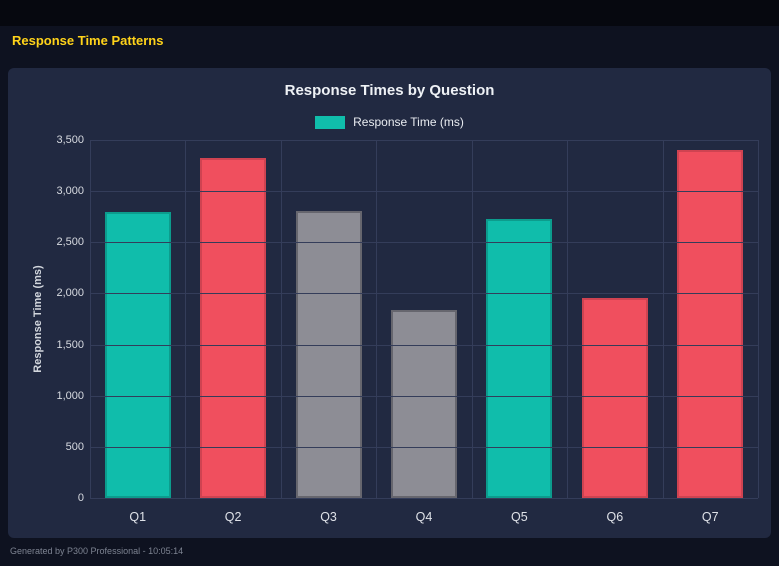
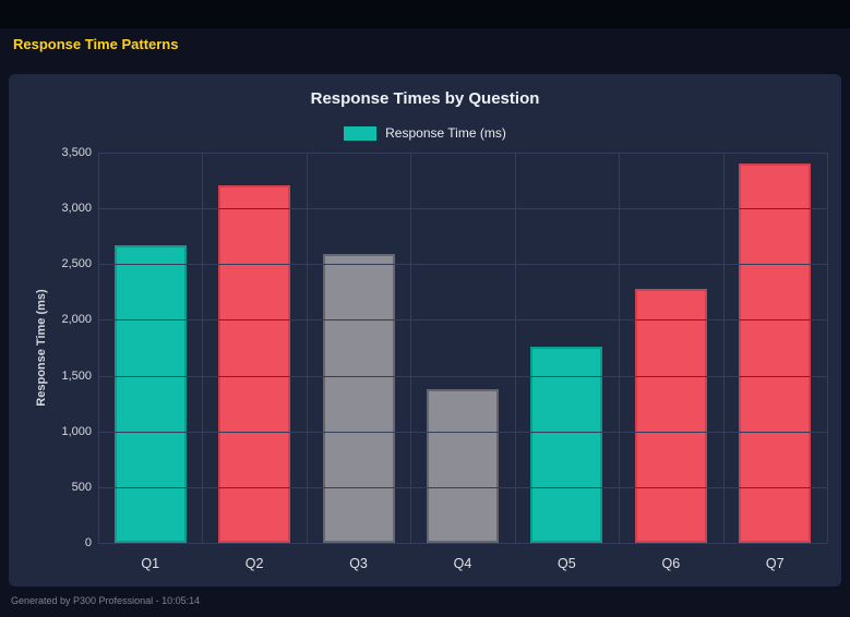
Q1: 2800 -> 2670
Q2: 3320 -> 3210
Q3: 2810 -> 2590
Q4: 1840 -> 1380
Q5: 2730 -> 1760
Q6: 1960 -> 2280
